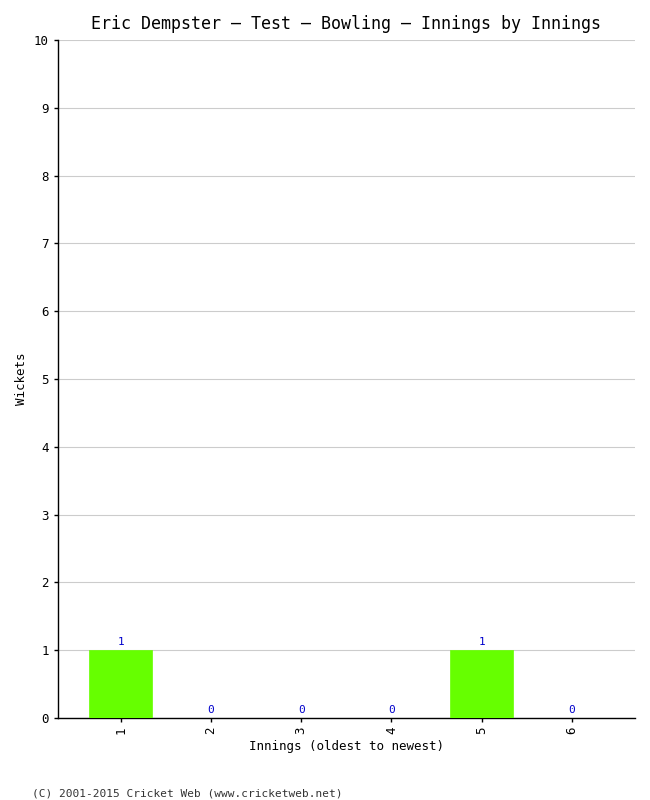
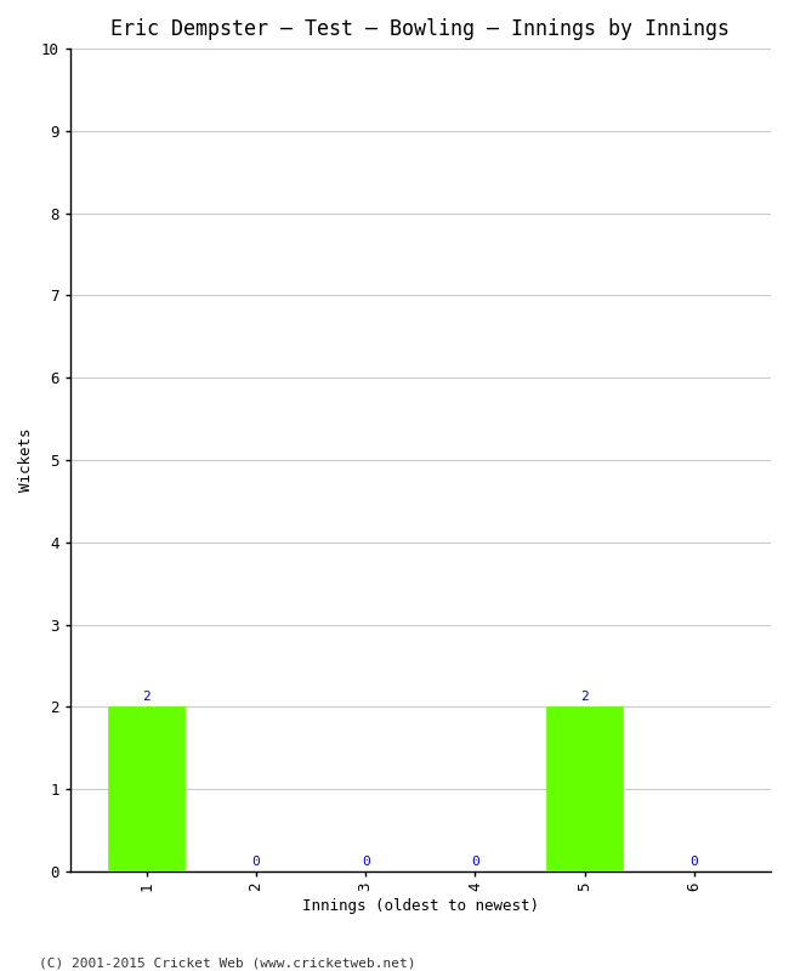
1: 1 -> 2
5: 1 -> 2
